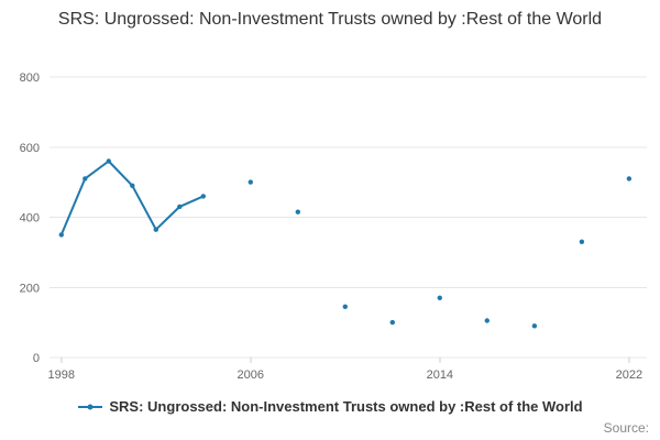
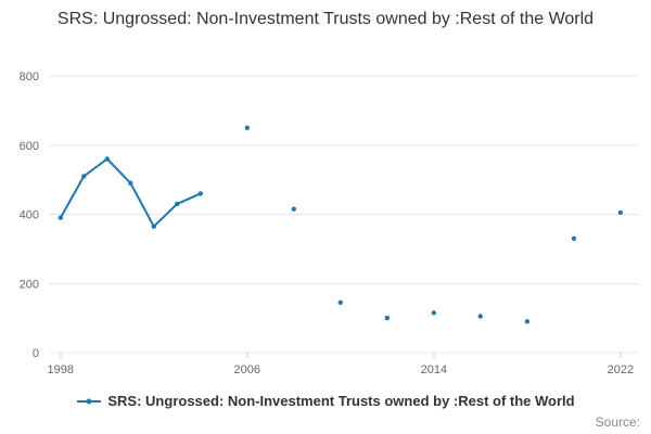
1998: 350 -> 390
2006: 500 -> 650
2014: 170 -> 120
2022: 510 -> 400
